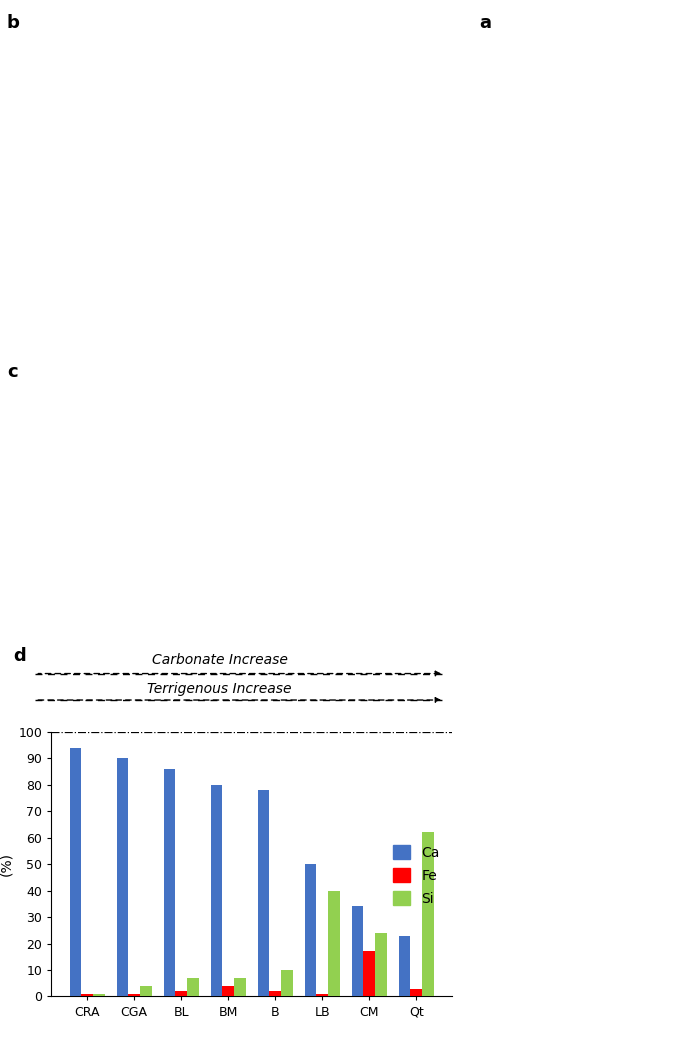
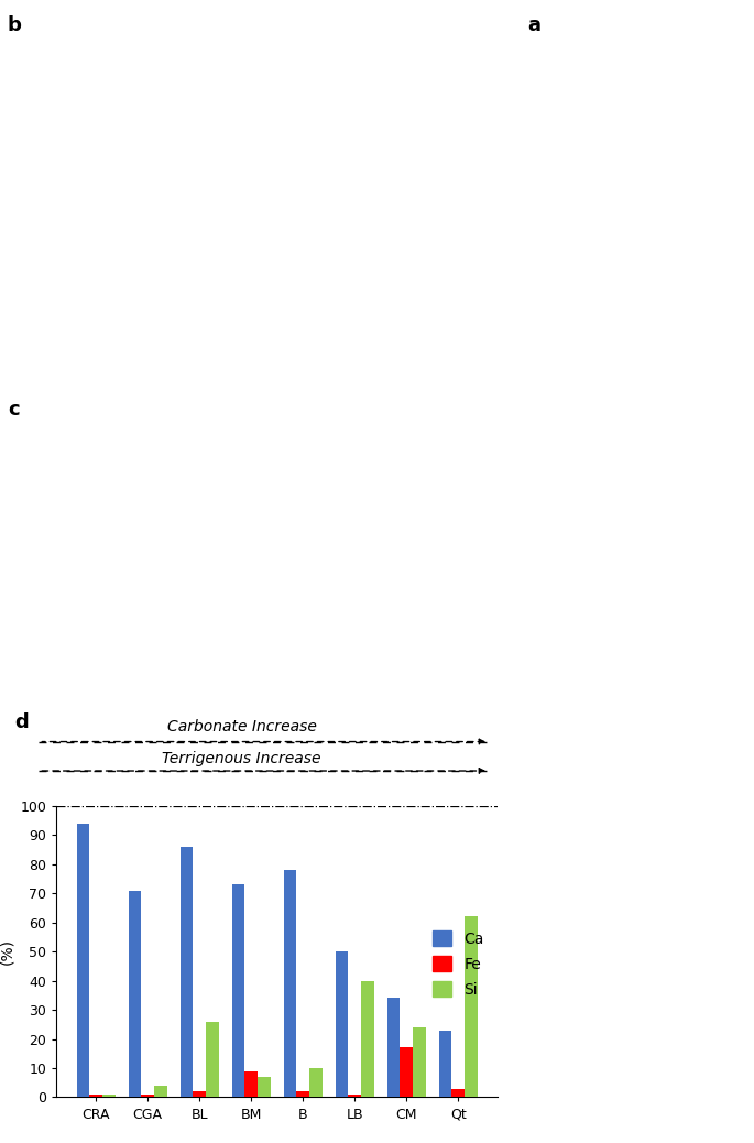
Ca/CGA: 90 -> 71
Si/BL: 7 -> 26
Ca/BM: 80 -> 73
Fe/BM: 4 -> 9
